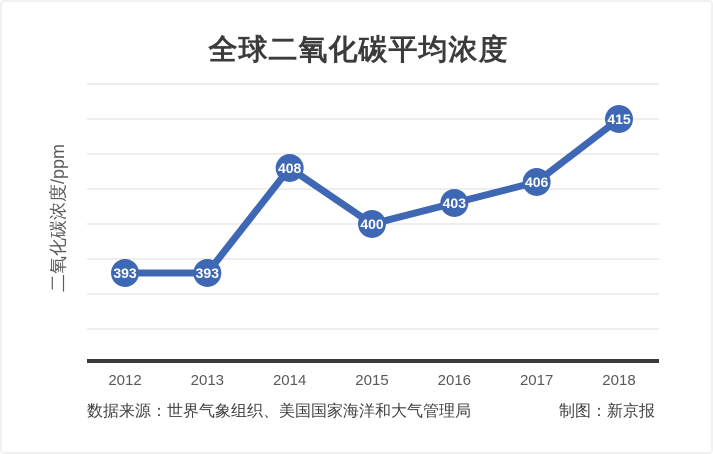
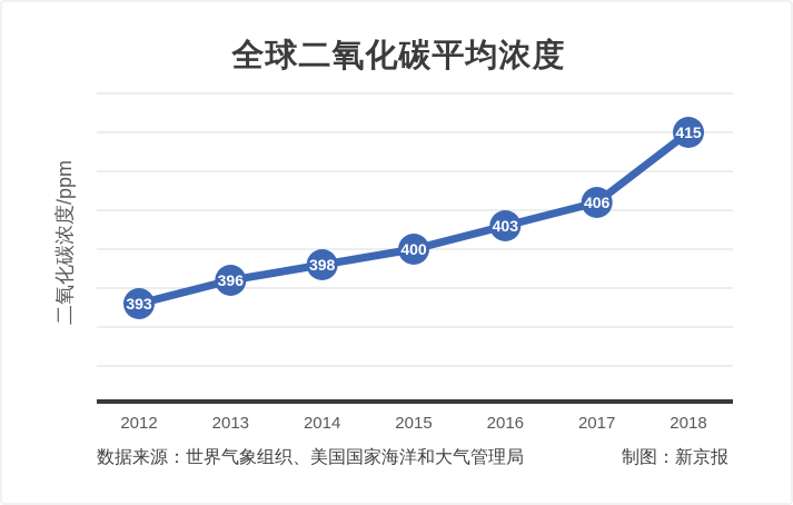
2013: 393 -> 396
2014: 408 -> 398
